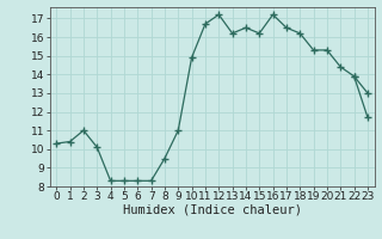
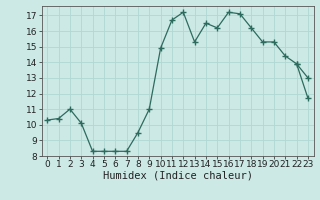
13: 16.2 -> 15.3
17: 16.5 -> 17.1
